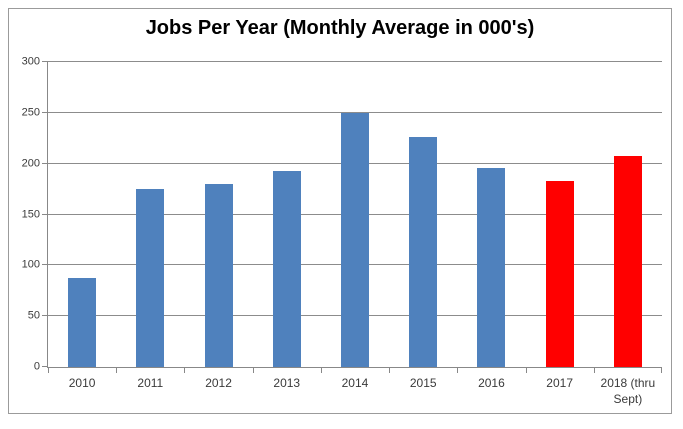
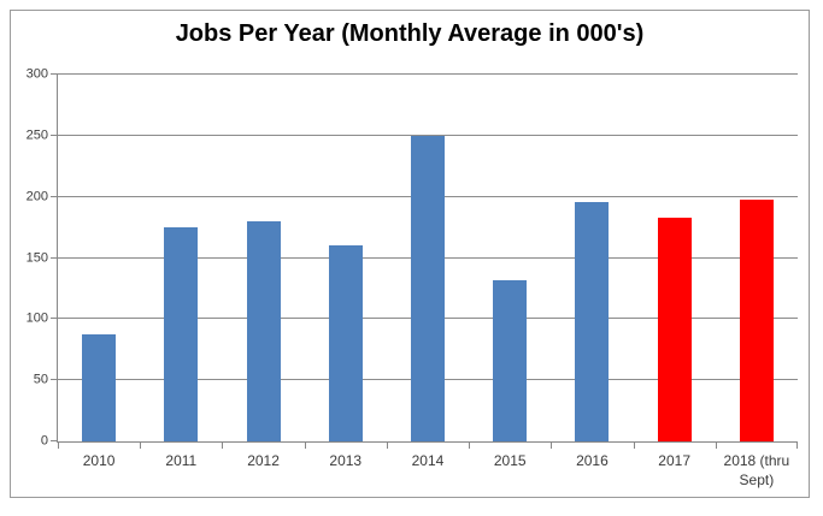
2013: 193 -> 160
2015: 226 -> 132
2018 (thru Sept): 208 -> 198
